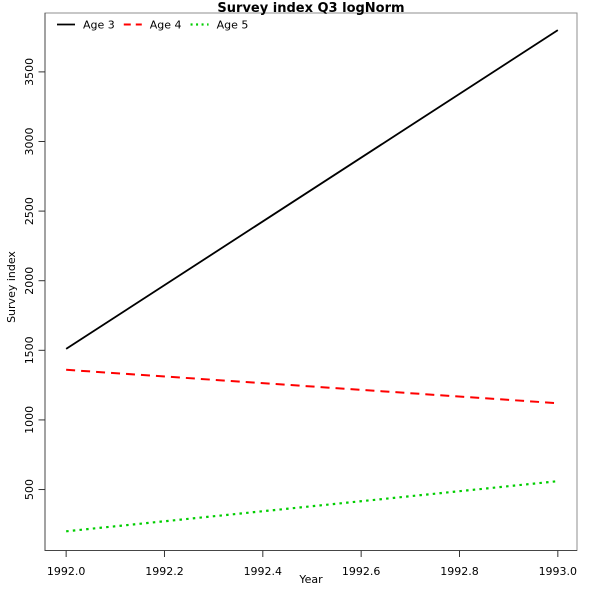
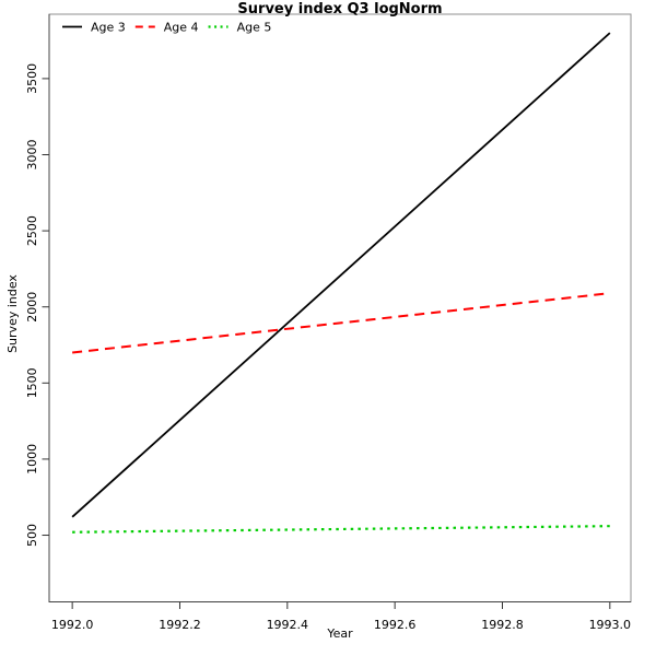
Age 3/1992.0: 1510 -> 620
Age 4/1992.0: 1360 -> 1700
Age 5/1992.0: 200 -> 520
Age 4/1993.0: 1120 -> 2090
